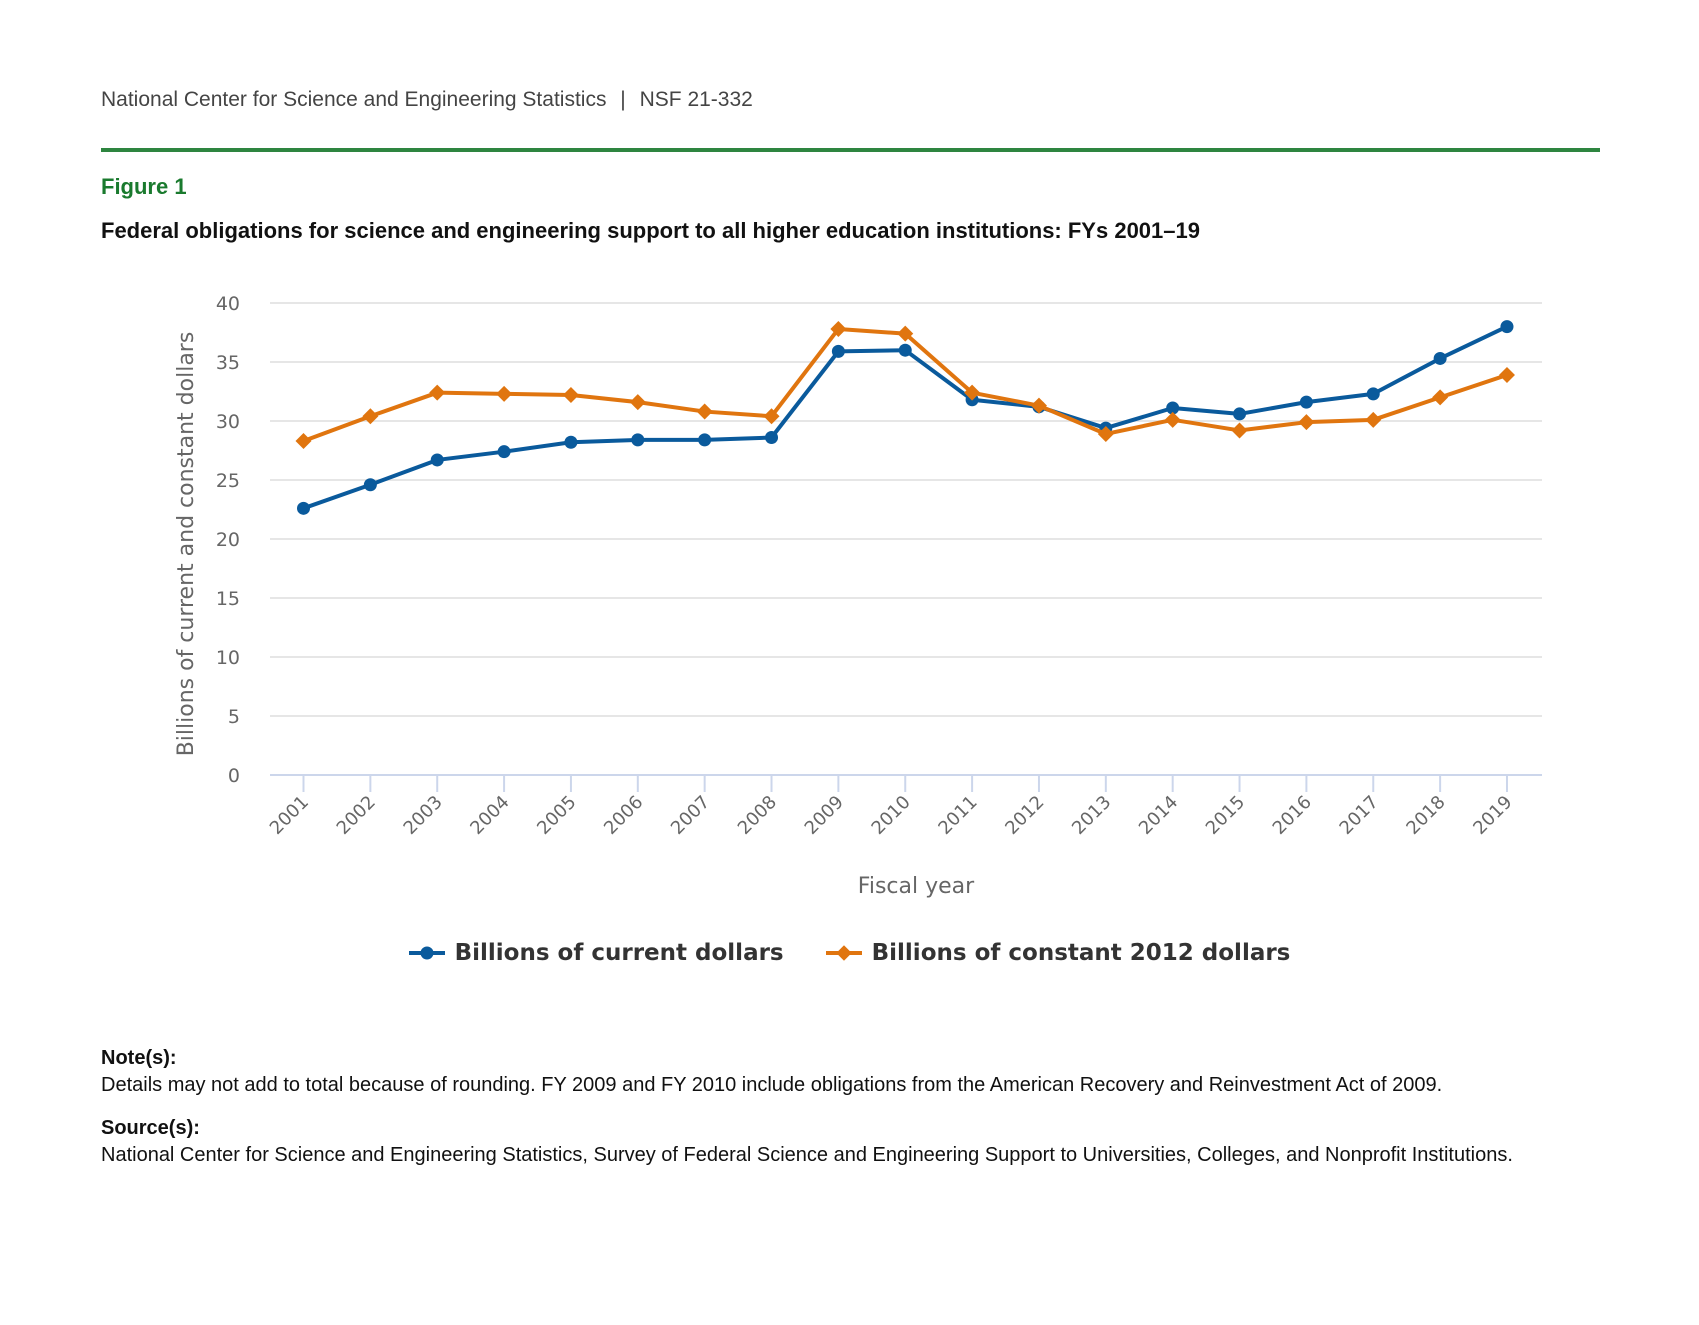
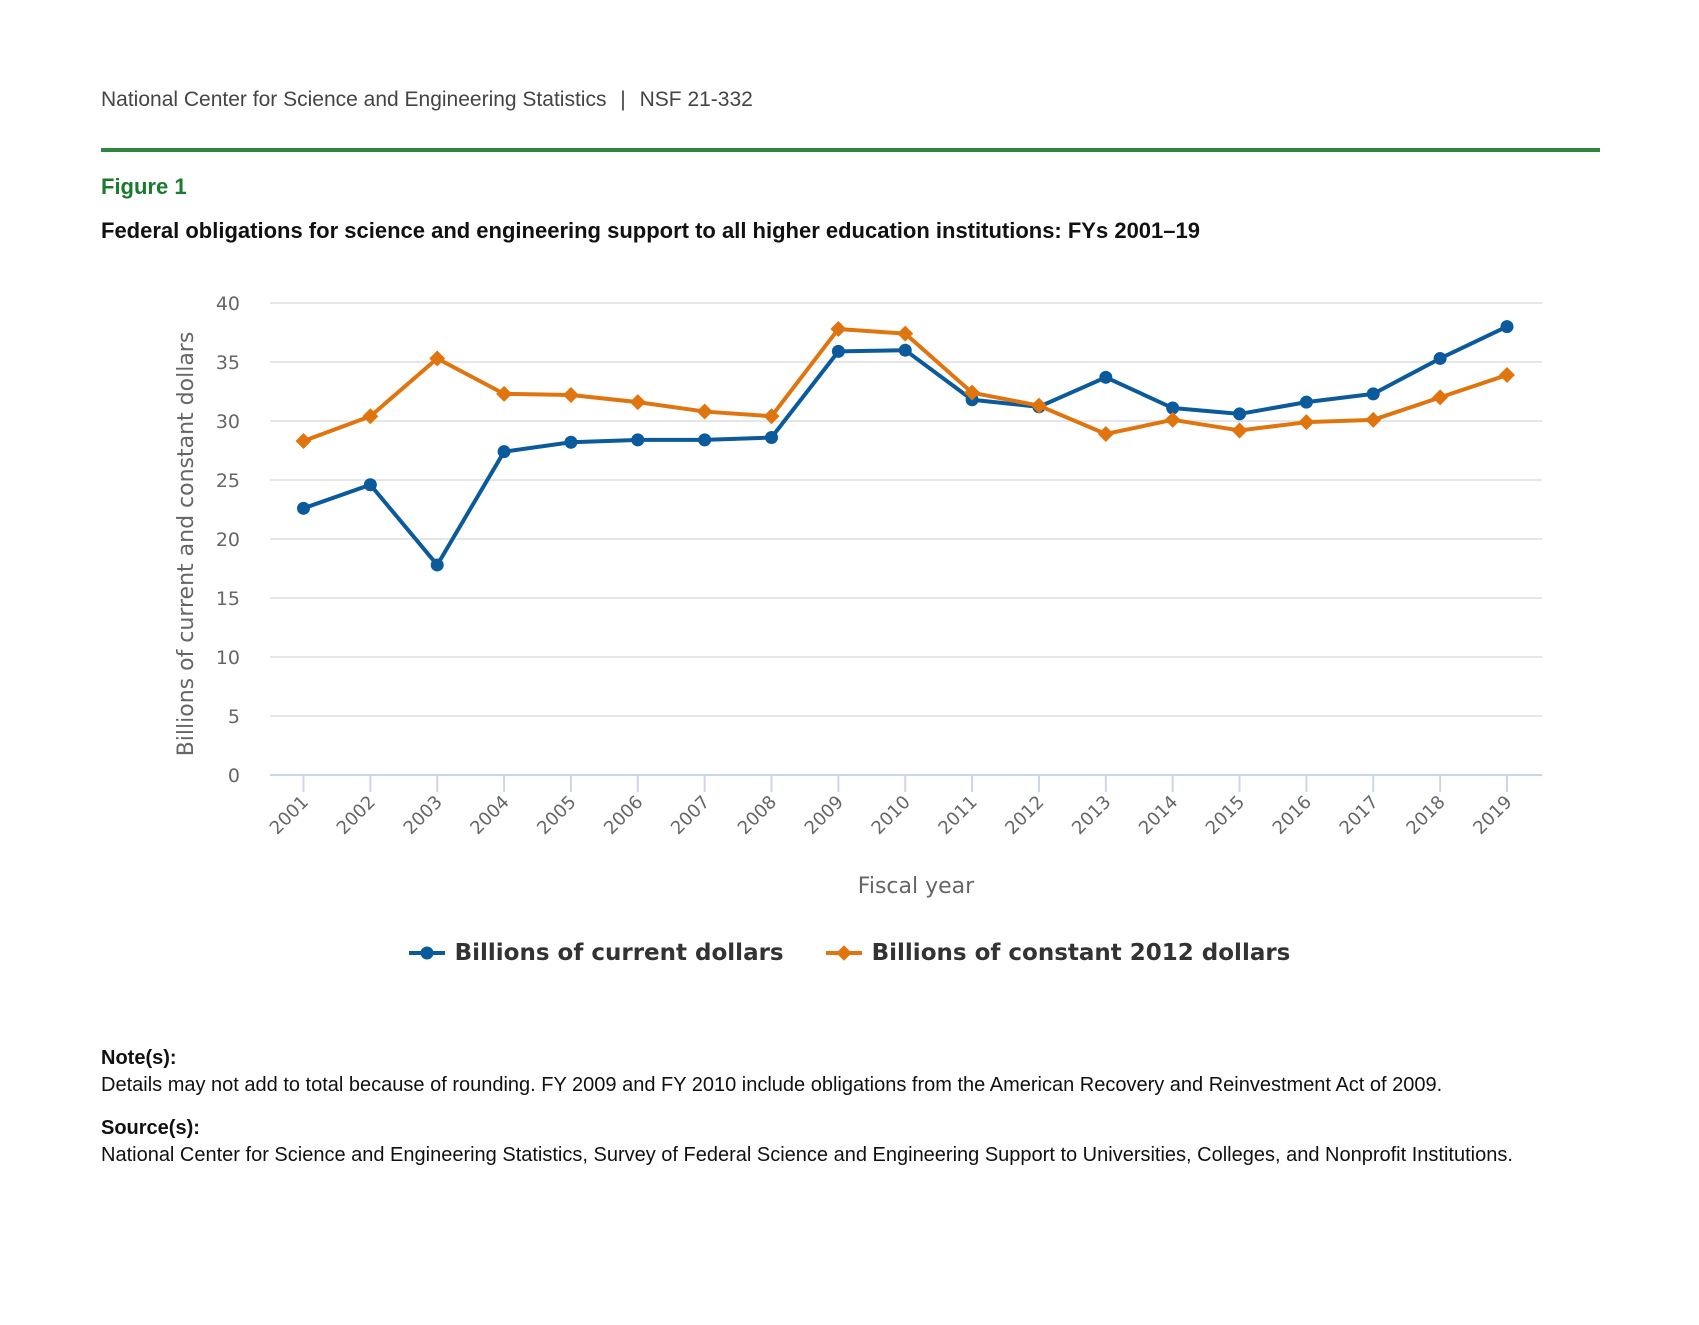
Billions of current dollars/2003: 26.7 -> 17.8
Billions of constant 2012 dollars/2003: 32.4 -> 35.3
Billions of current dollars/2013: 29.4 -> 33.7
